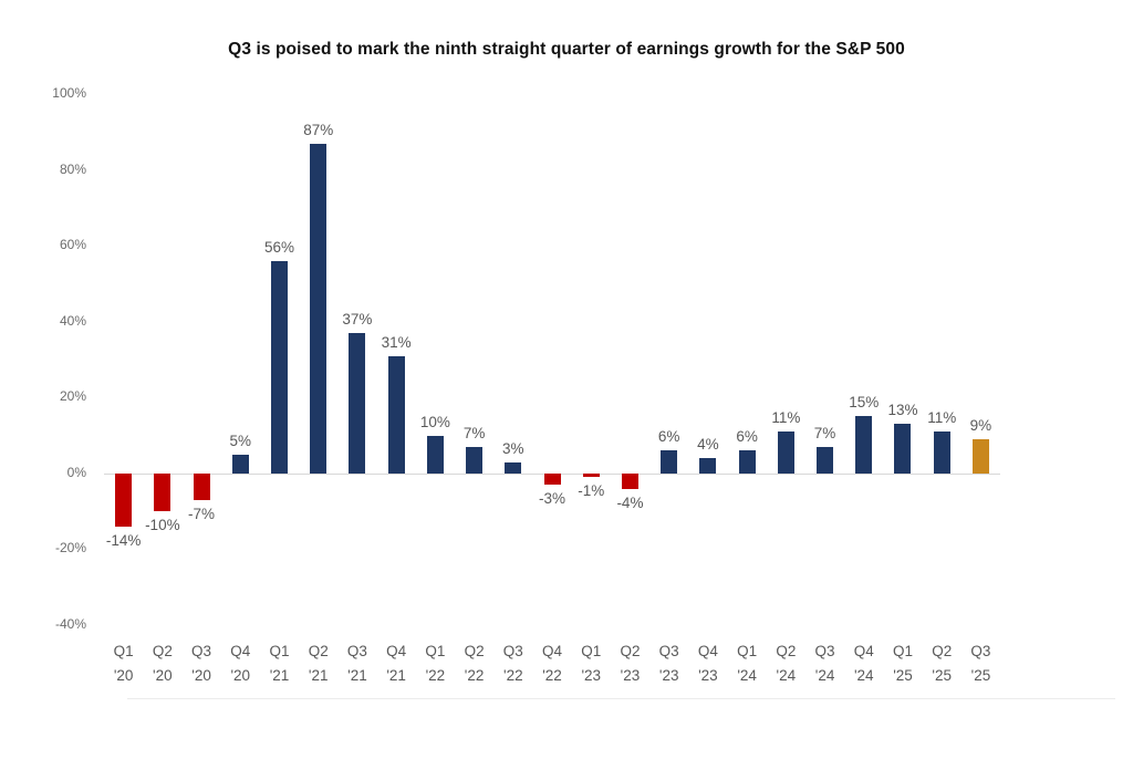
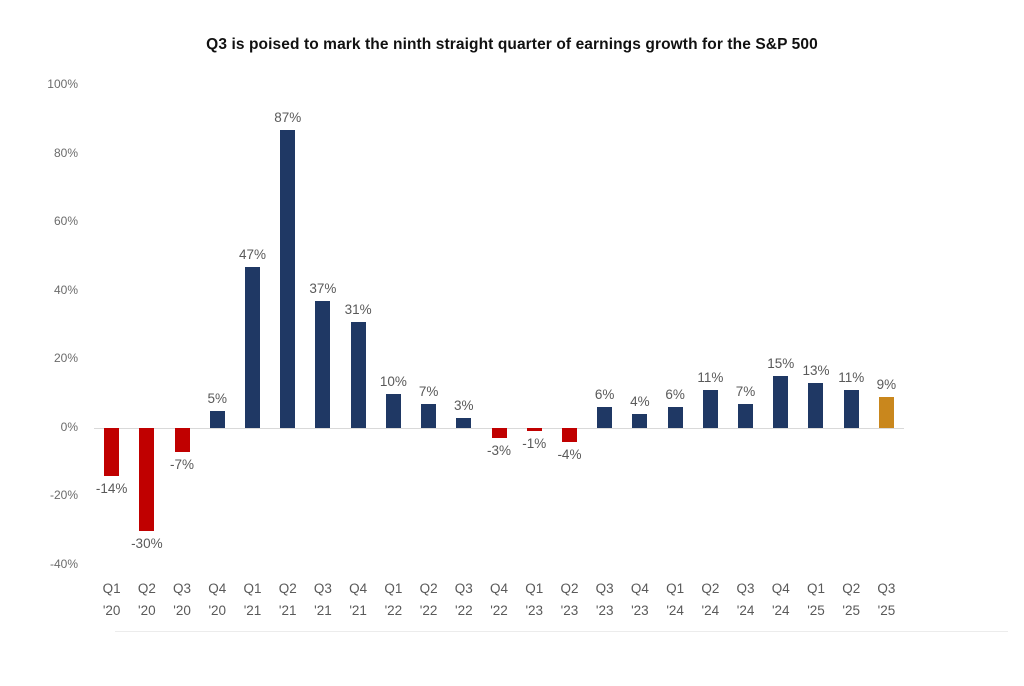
Q2 '20: -10% -> -30%
Q1 '21: 56% -> 47%
